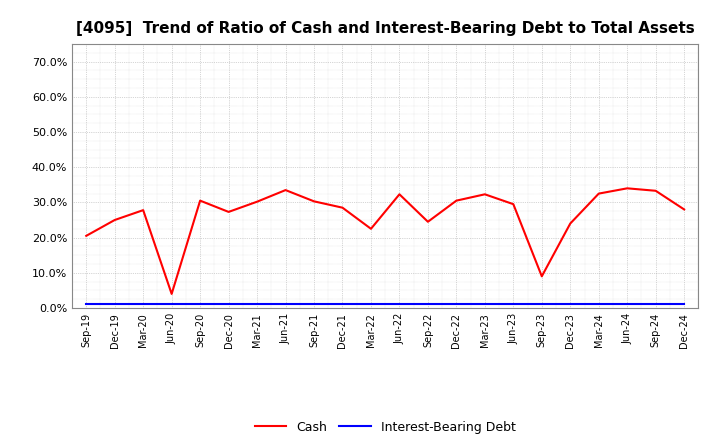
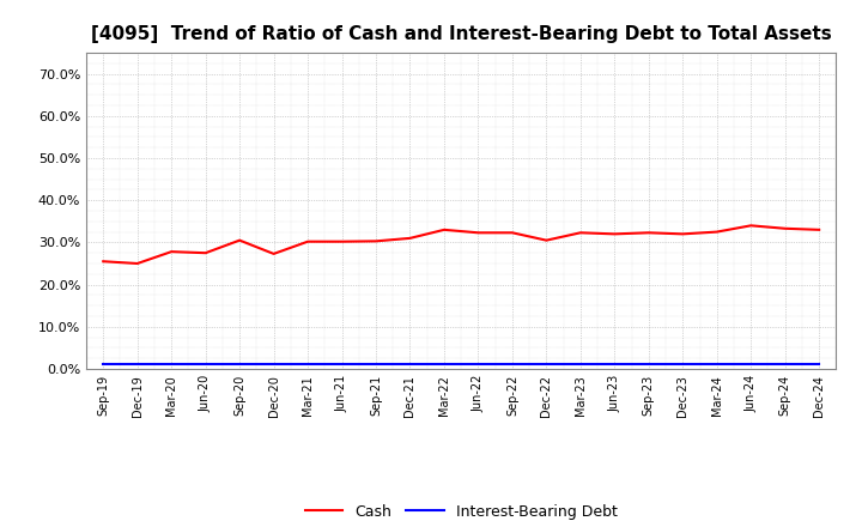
Cash/Sep-19: 20.5% -> 25.5%
Cash/Jun-20: 4.0% -> 27.5%
Cash/Jun-21: 33.5% -> 30.2%
Cash/Dec-21: 28.5% -> 31.0%
Cash/Mar-22: 22.5% -> 33.0%
Cash/Sep-22: 24.5% -> 32.3%
Cash/Jun-23: 29.5% -> 32.0%
Cash/Sep-23: 9.0% -> 32.3%
Cash/Dec-23: 24.0% -> 32.0%
Cash/Dec-24: 28.0% -> 33.0%
